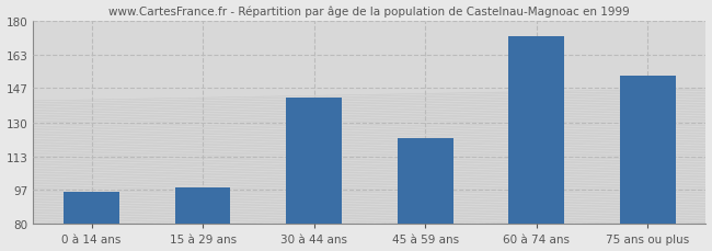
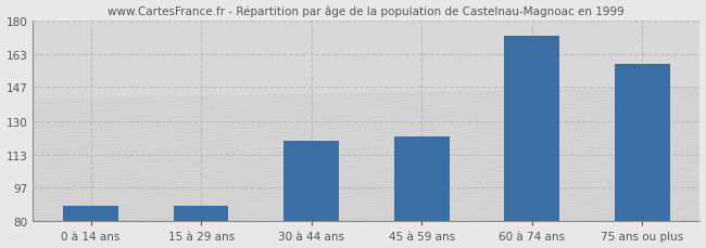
0 à 14 ans: 96 -> 88
15 à 29 ans: 98 -> 88
30 à 44 ans: 142 -> 120
75 ans ou plus: 153 -> 158
